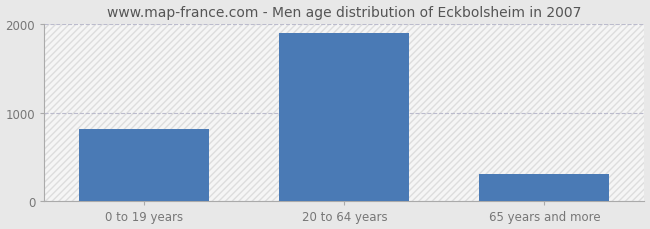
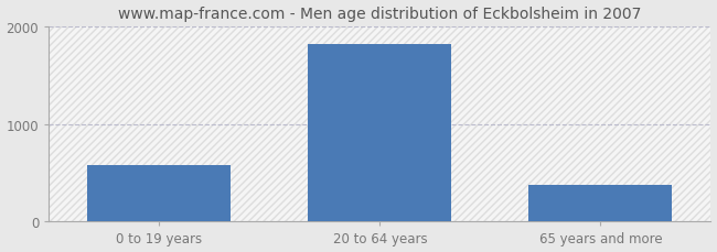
0 to 19 years: 820 -> 580
20 to 64 years: 1900 -> 1820
65 years and more: 310 -> 380
